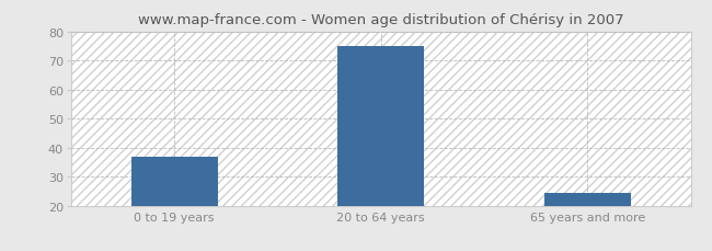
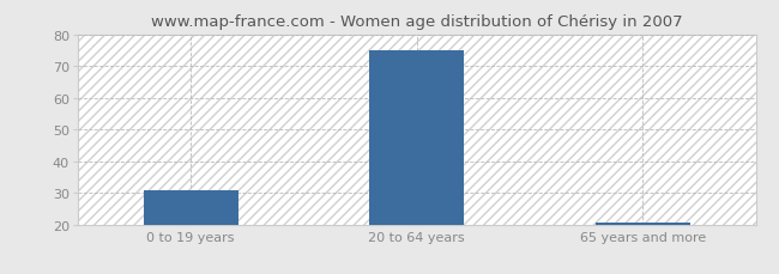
0 to 19 years: 37.0 -> 31.0
65 years and more: 24.5 -> 20.5
